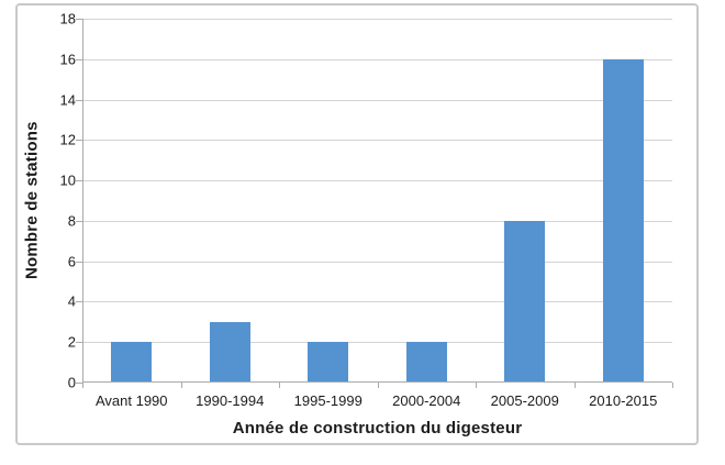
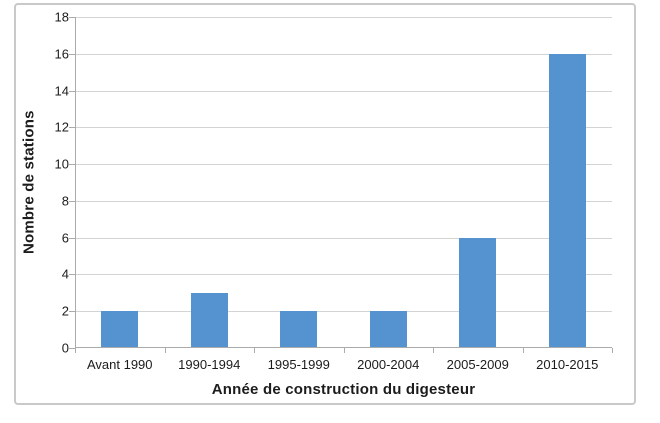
2005-2009: 8 -> 6
